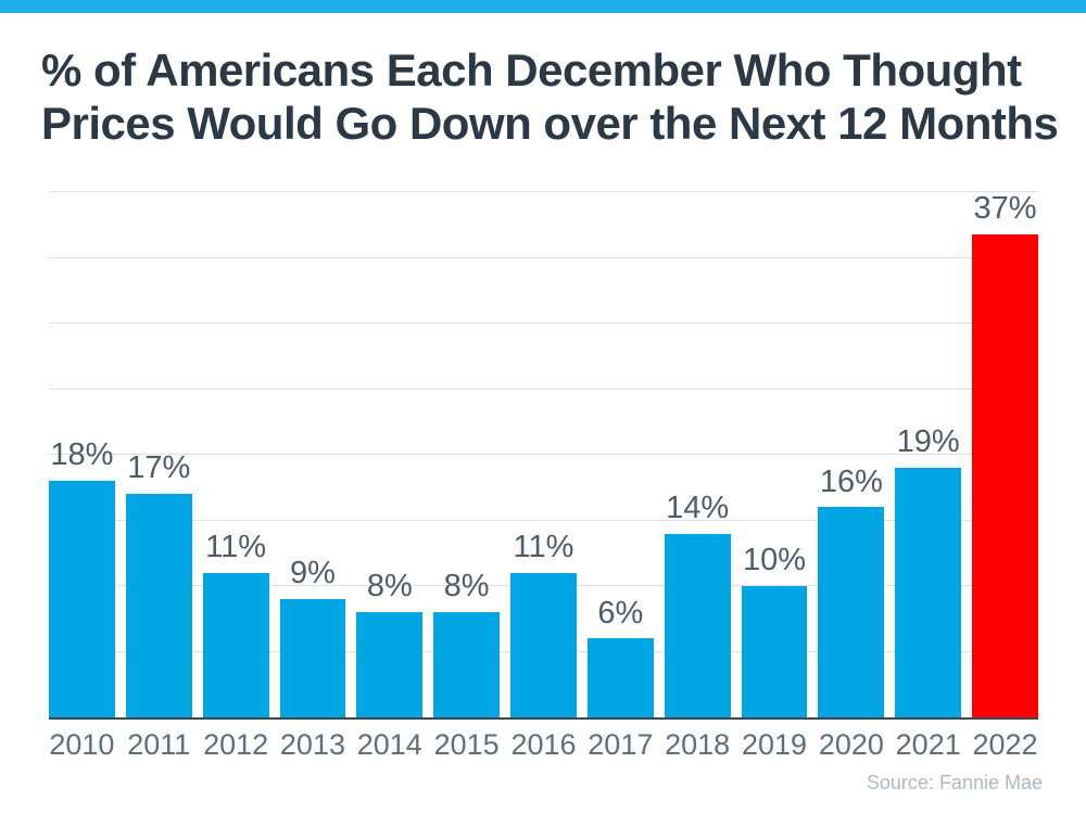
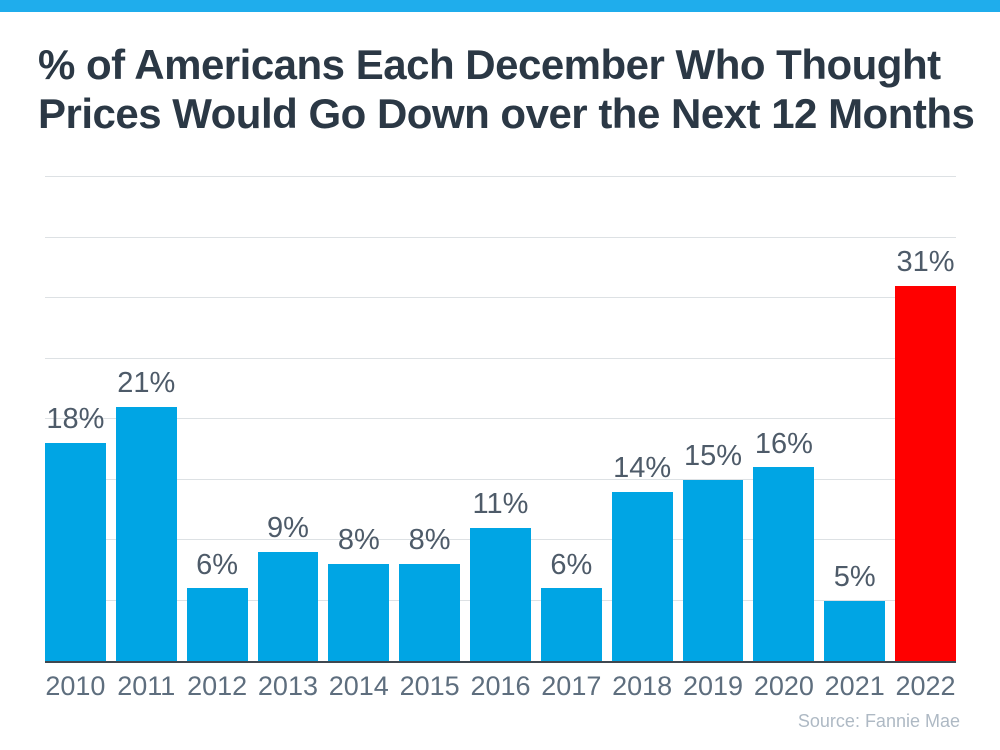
2011: 17% -> 21%
2012: 11% -> 6%
2019: 10% -> 15%
2021: 19% -> 5%
2022: 37% -> 31%
